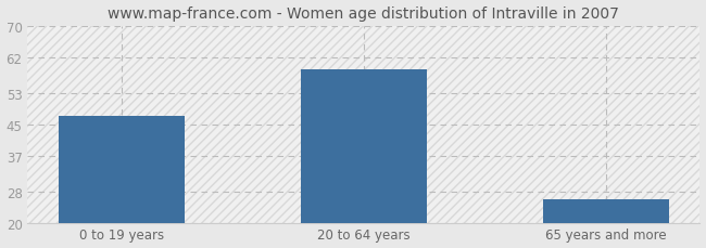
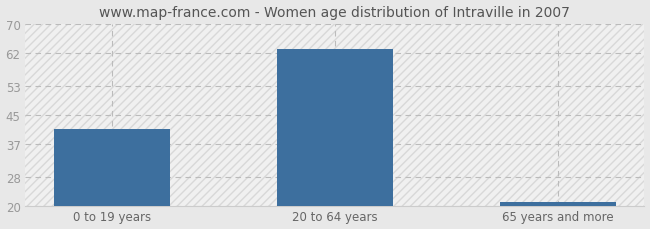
0 to 19 years: 47 -> 41
20 to 64 years: 59 -> 63
65 years and more: 26 -> 21
